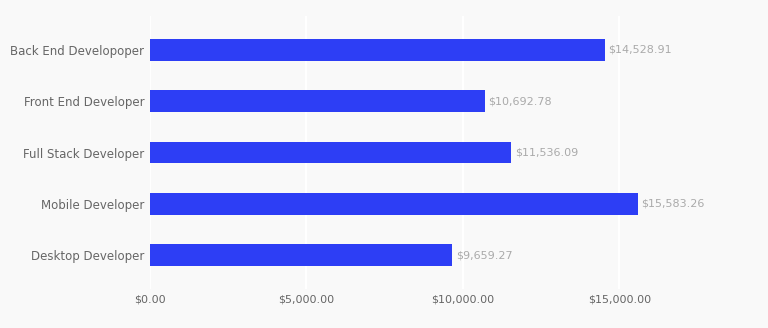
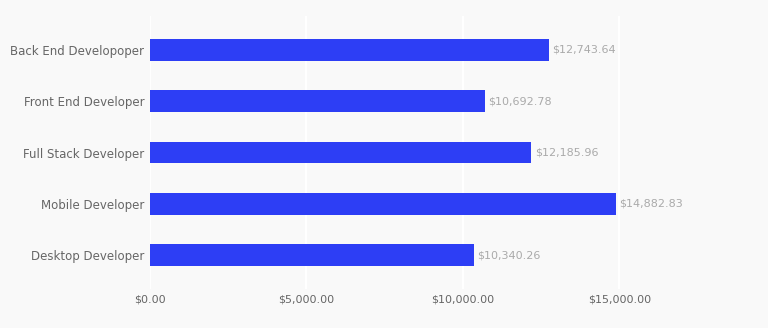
Back End Developoper: $14,528.91 -> $12,743.64
Full Stack Developer: $11,536.09 -> $12,185.96
Mobile Developer: $15,583.26 -> $14,882.83
Desktop Developer: $9,659.27 -> $10,340.26
